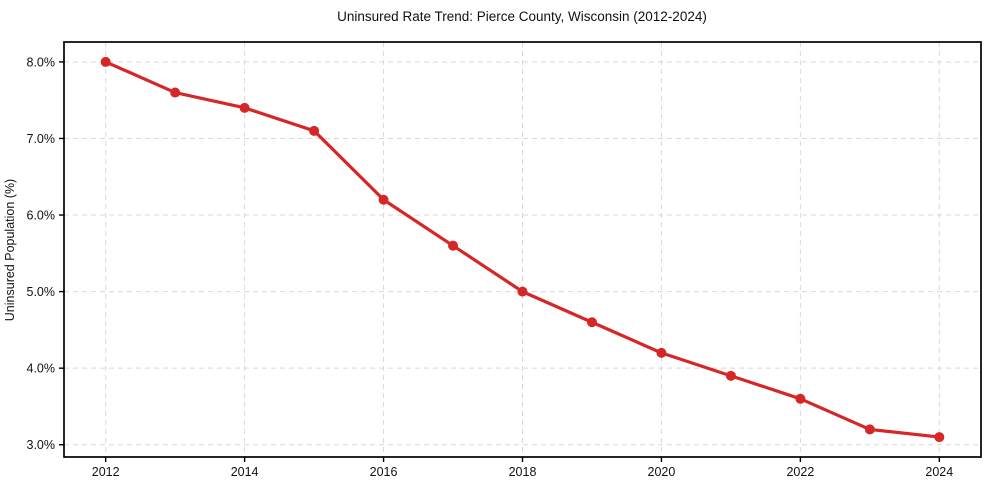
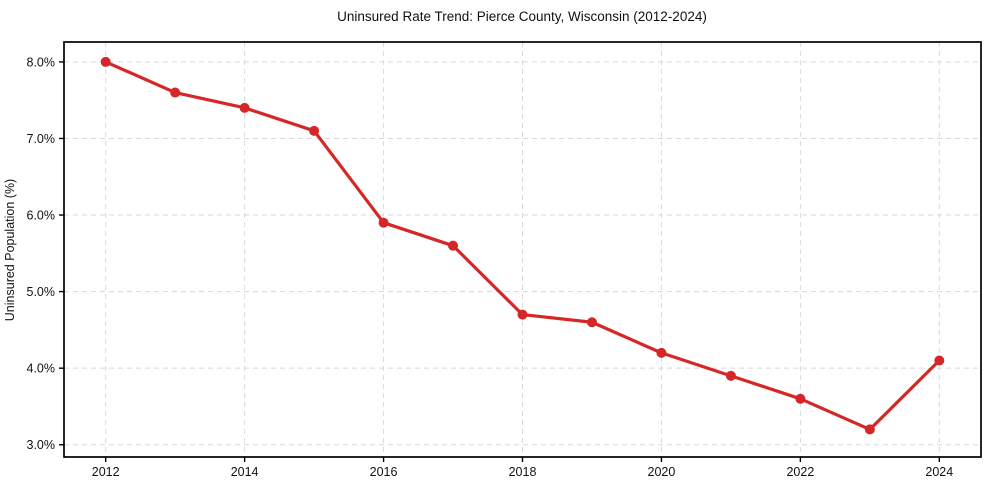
2016: 6.2% -> 5.9%
2018: 5.0% -> 4.7%
2024: 3.1% -> 4.1%
